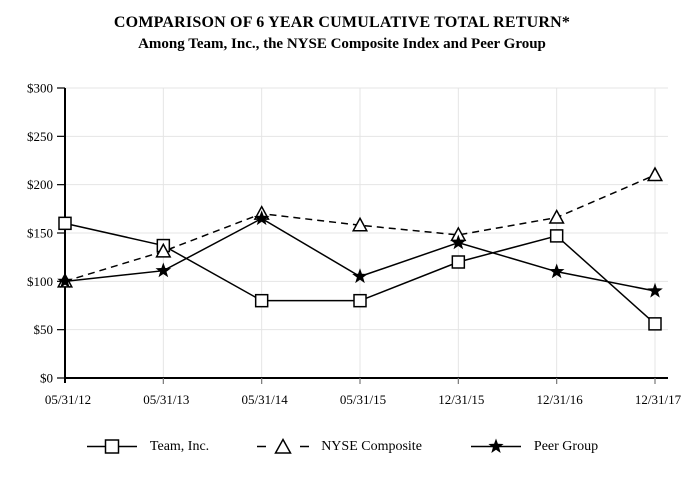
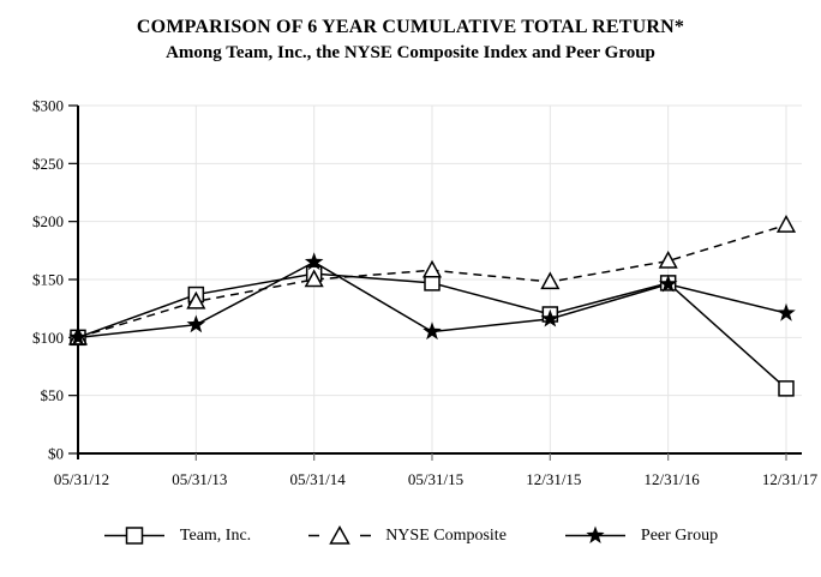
Team, Inc./05/31/12: $160 -> $100
Team, Inc./05/31/14: $80 -> $160
NYSE Composite/05/31/14: $170 -> $150
Team, Inc./05/31/15: $80 -> $150
Peer Group/12/31/15: $140 -> $120
Peer Group/12/31/16: $110 -> $150
NYSE Composite/12/31/17: $210 -> $200
Peer Group/12/31/17: $90 -> $120
